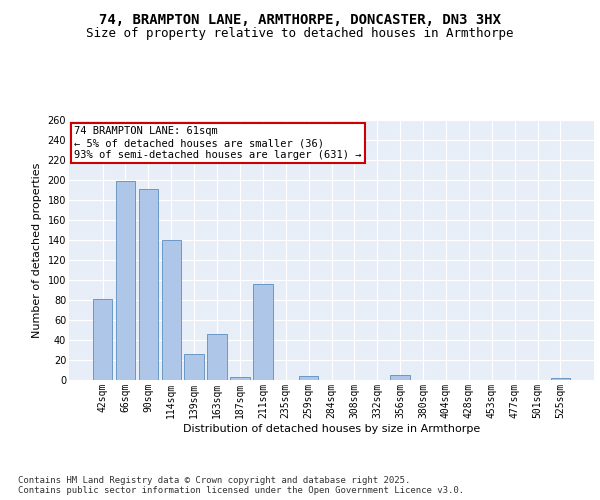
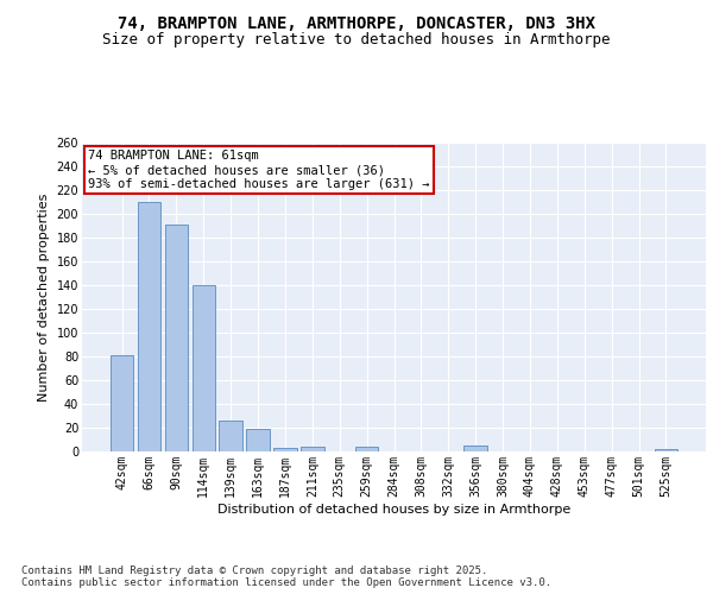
66sqm: 199 -> 210
163sqm: 46 -> 19
211sqm: 96 -> 4
